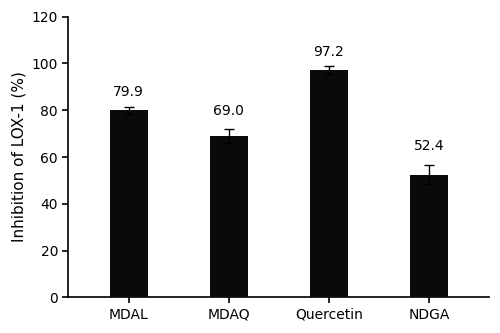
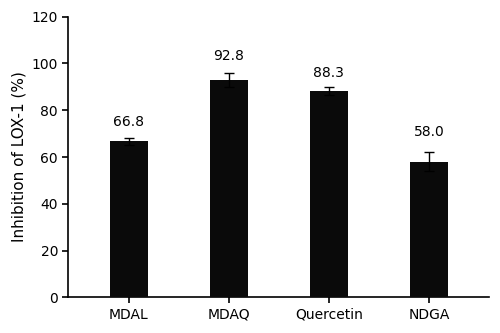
MDAL: 79.9 -> 66.8
MDAQ: 69.0 -> 92.8
Quercetin: 97.2 -> 88.3
NDGA: 52.4 -> 58.0
